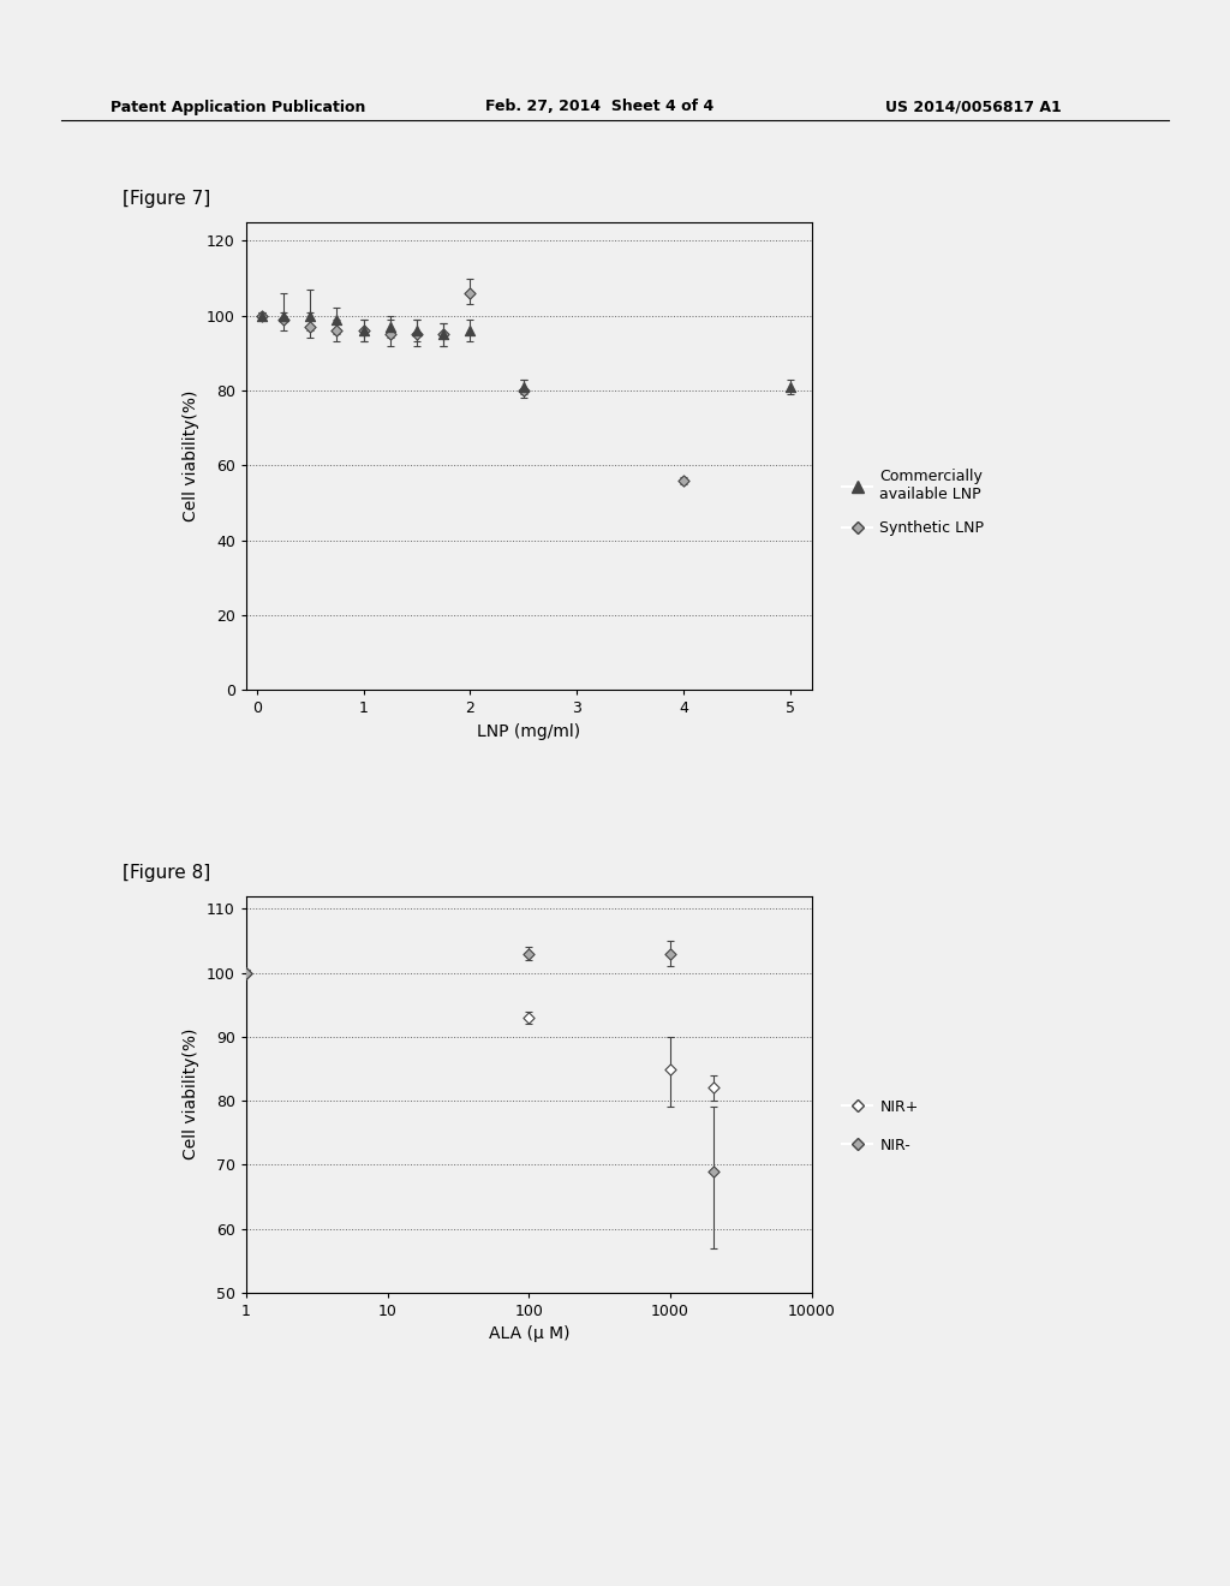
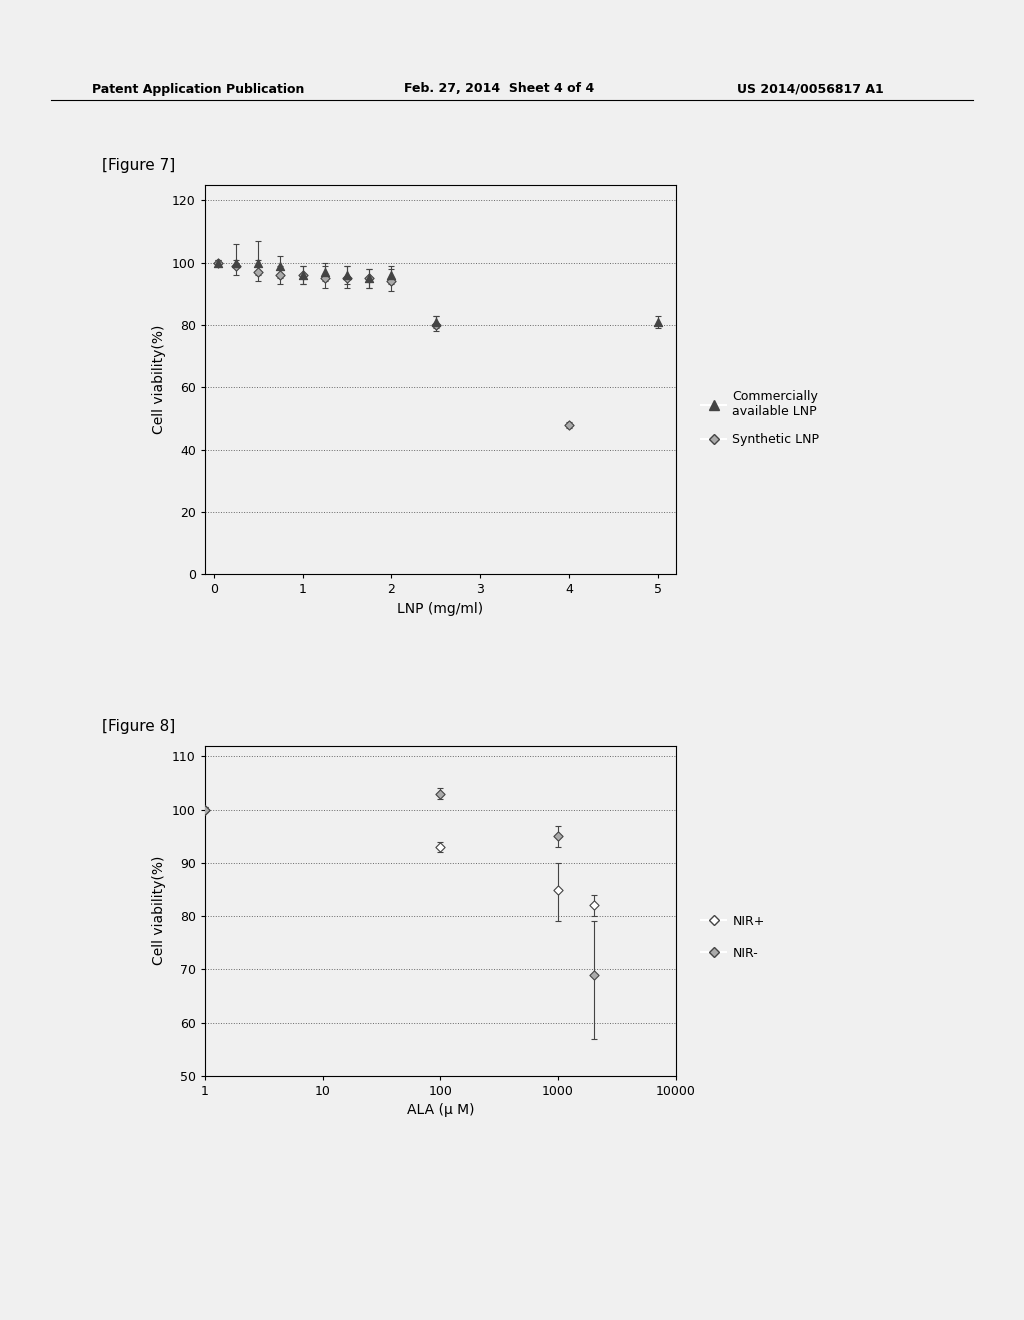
Synthetic LNP/2: 106 -> 94
Synthetic LNP/4: 56 -> 48
NIR-/1000: 103 -> 95
